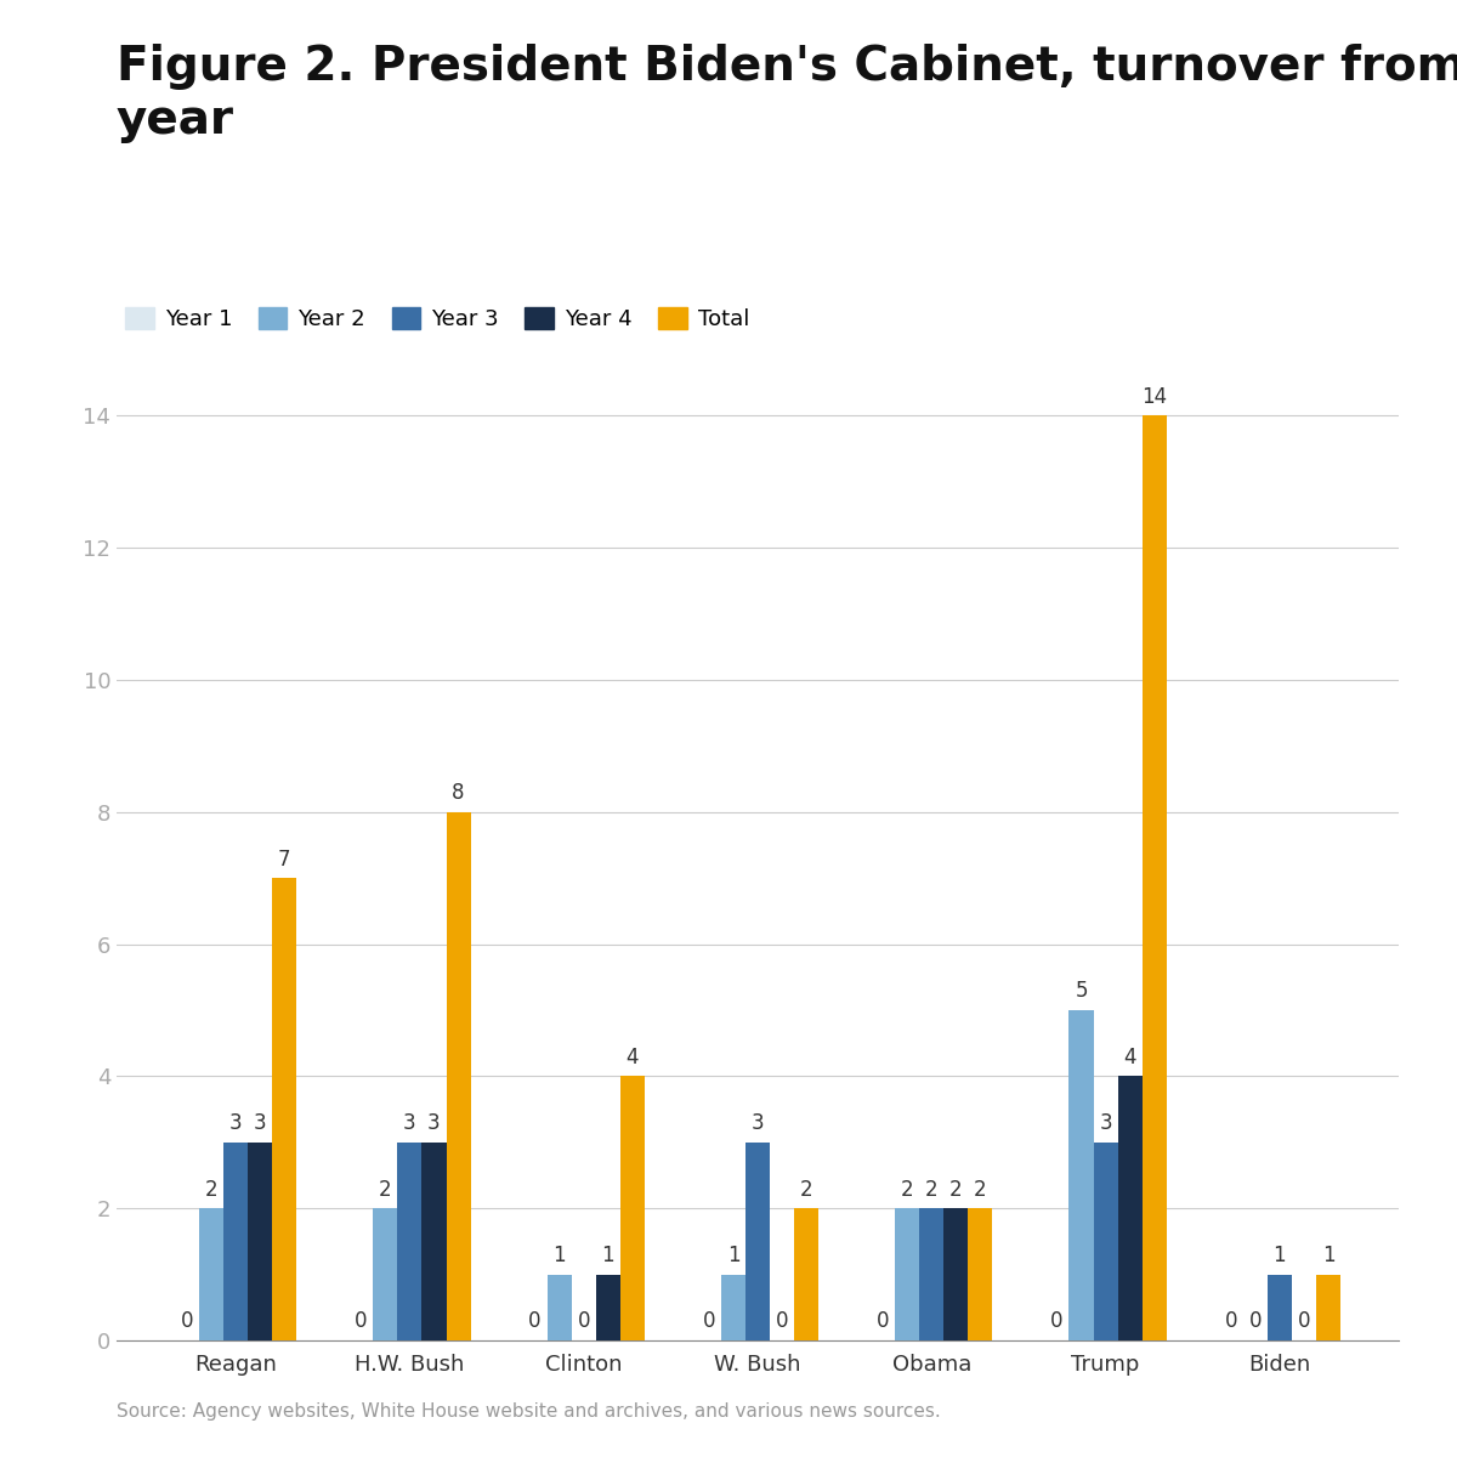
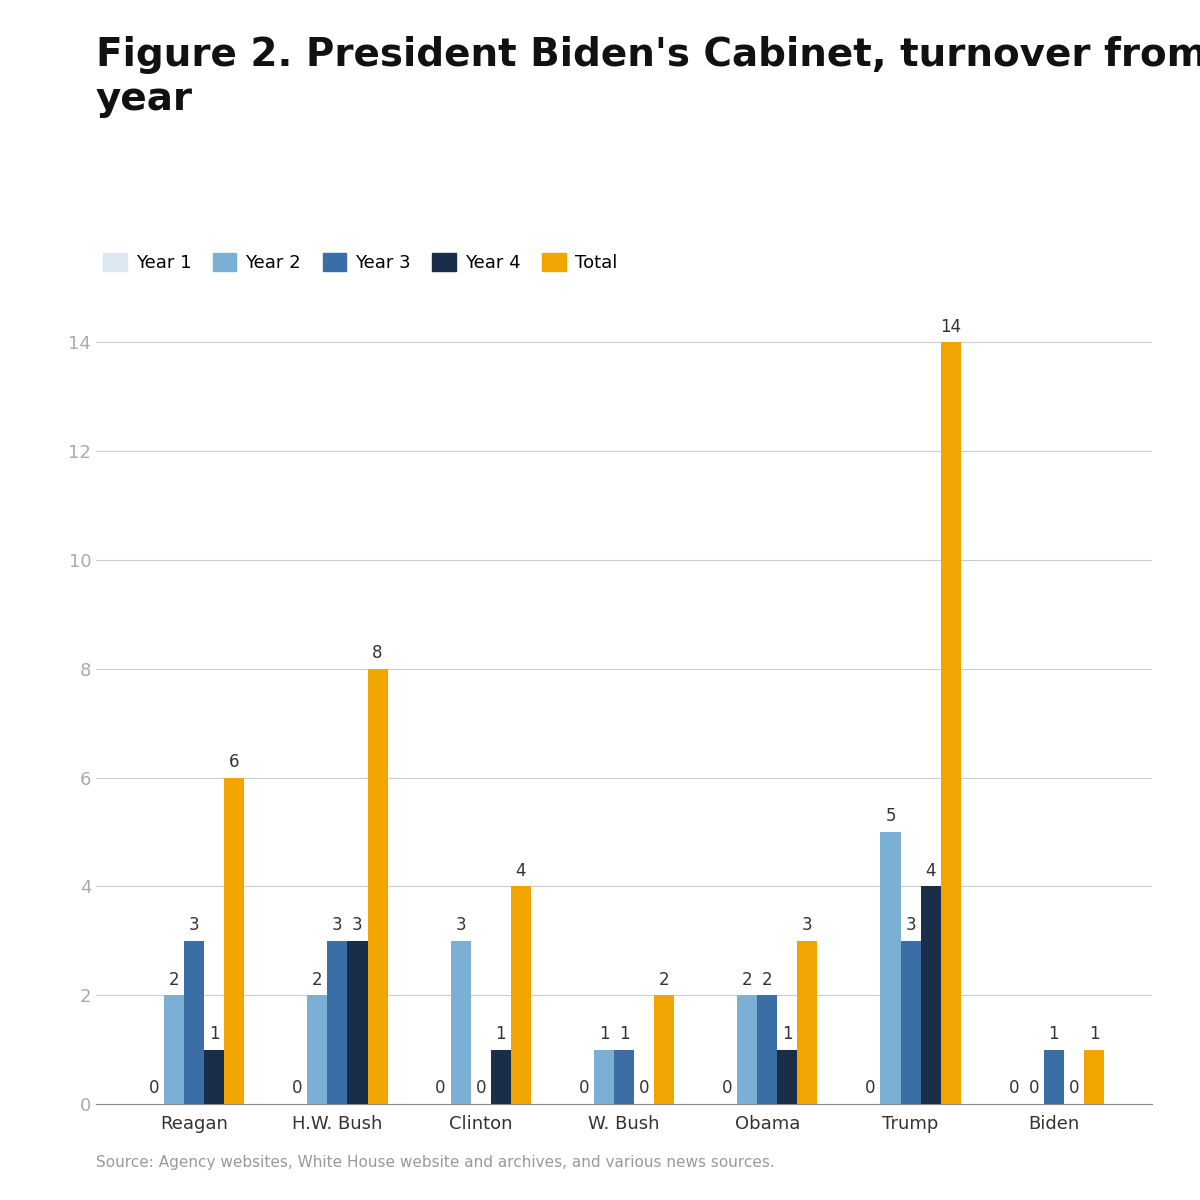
Year 4/Reagan: 3 -> 1
Total/Reagan: 7 -> 6
Year 2/Clinton: 1 -> 3
Year 3/W. Bush: 3 -> 1
Year 4/Obama: 2 -> 1
Total/Obama: 2 -> 3
